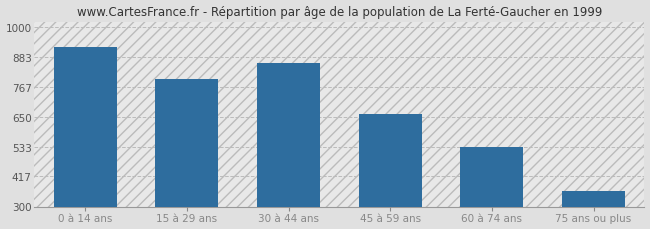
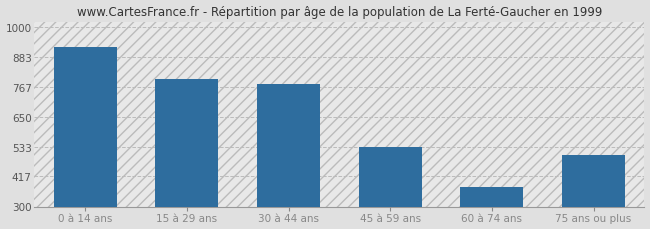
30 à 44 ans: 858 -> 775
45 à 59 ans: 660 -> 530
60 à 74 ans: 533 -> 375
75 ans ou plus: 362 -> 500
